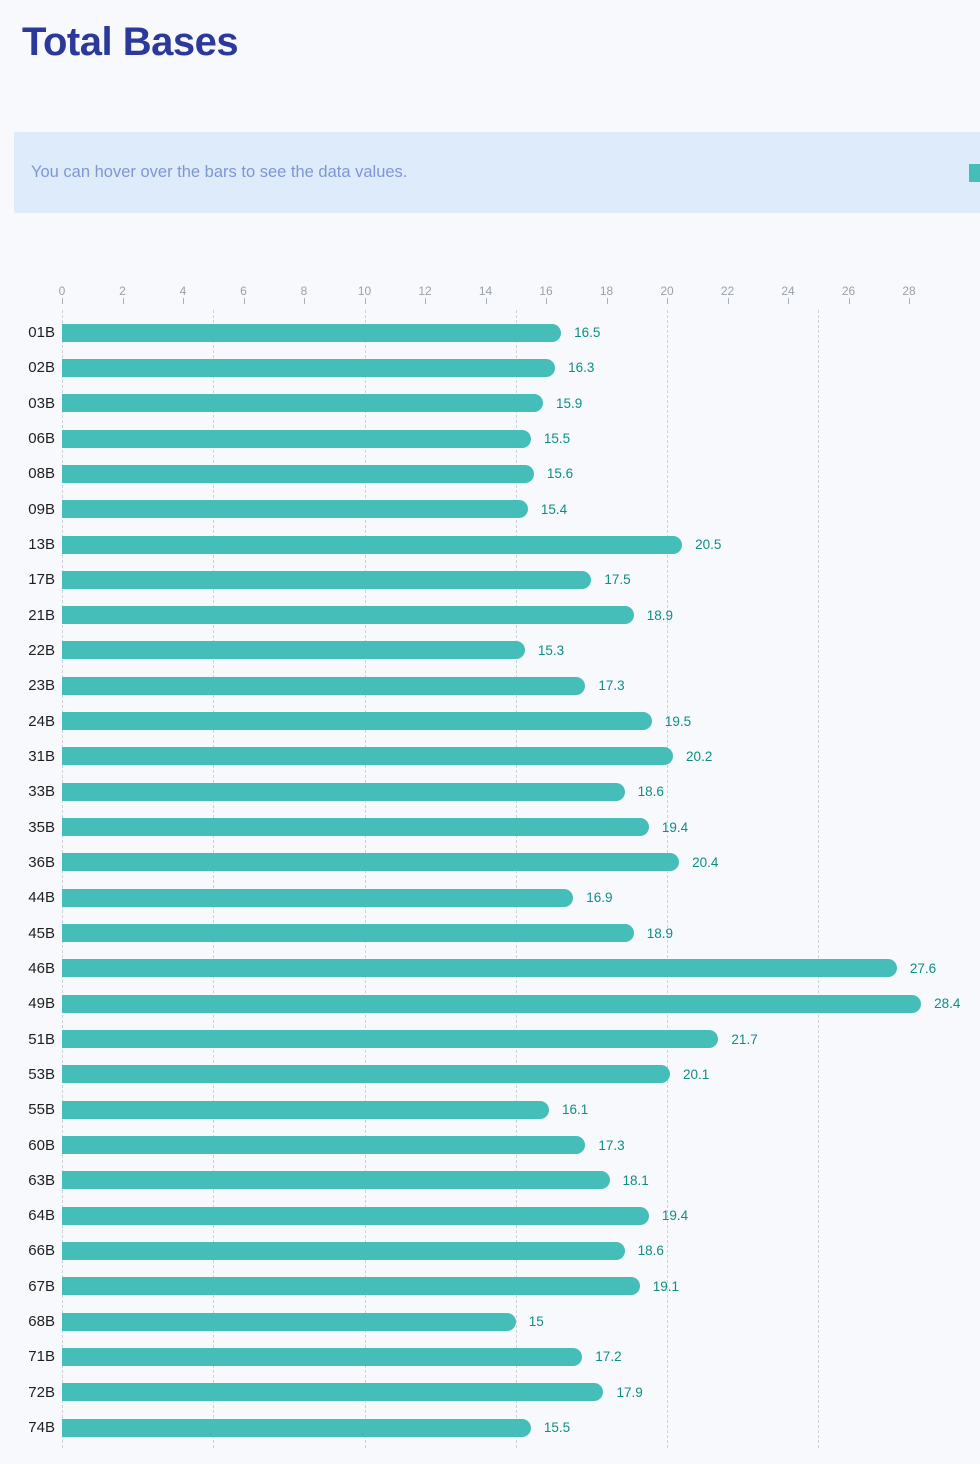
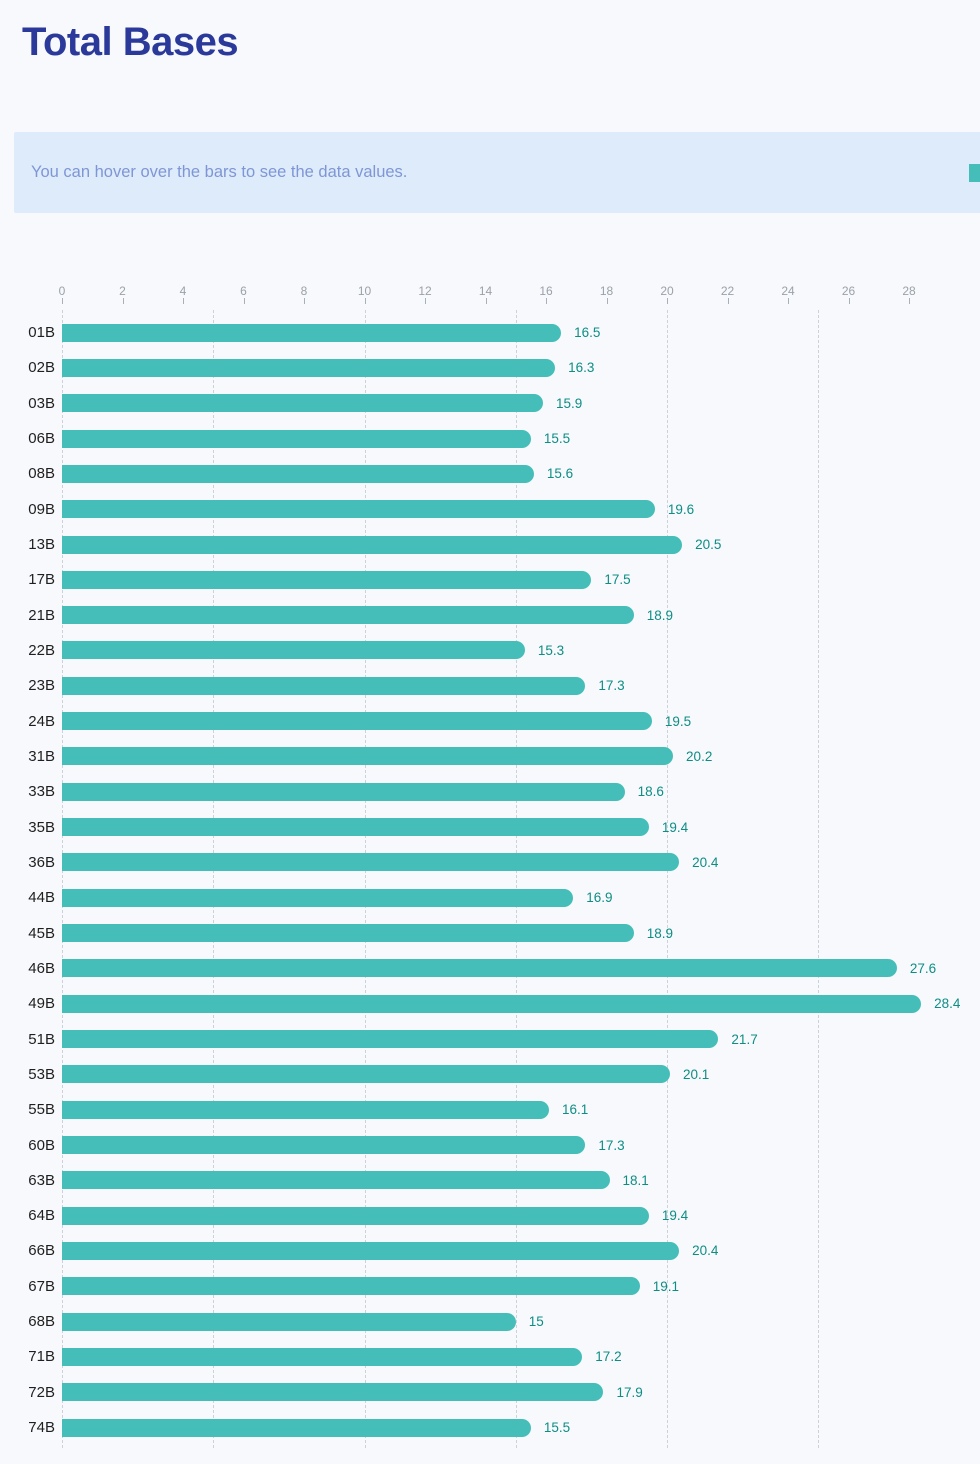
09B: 15.4 -> 19.6
66B: 18.6 -> 20.4
